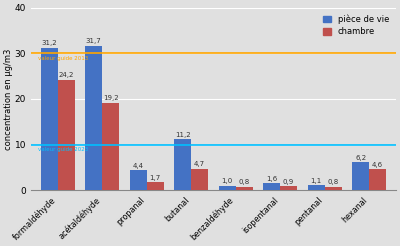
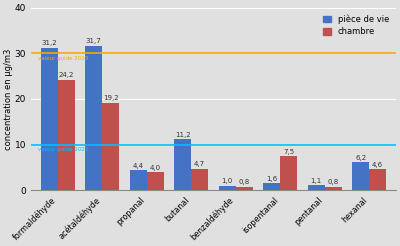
chambre/propanal: 1.7 -> 4.0
chambre/isopentanal: 0.9 -> 7.5
